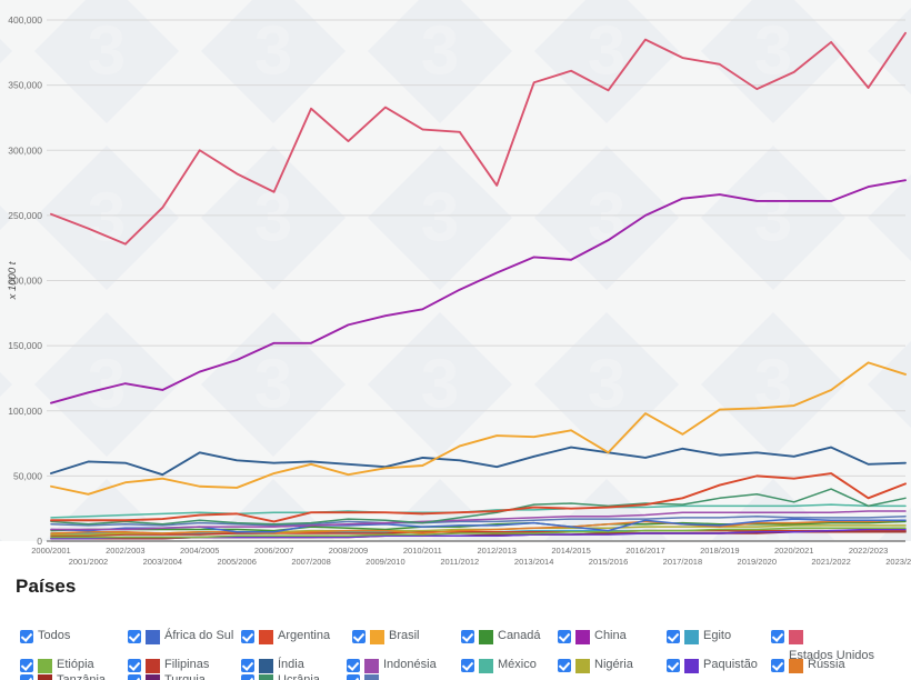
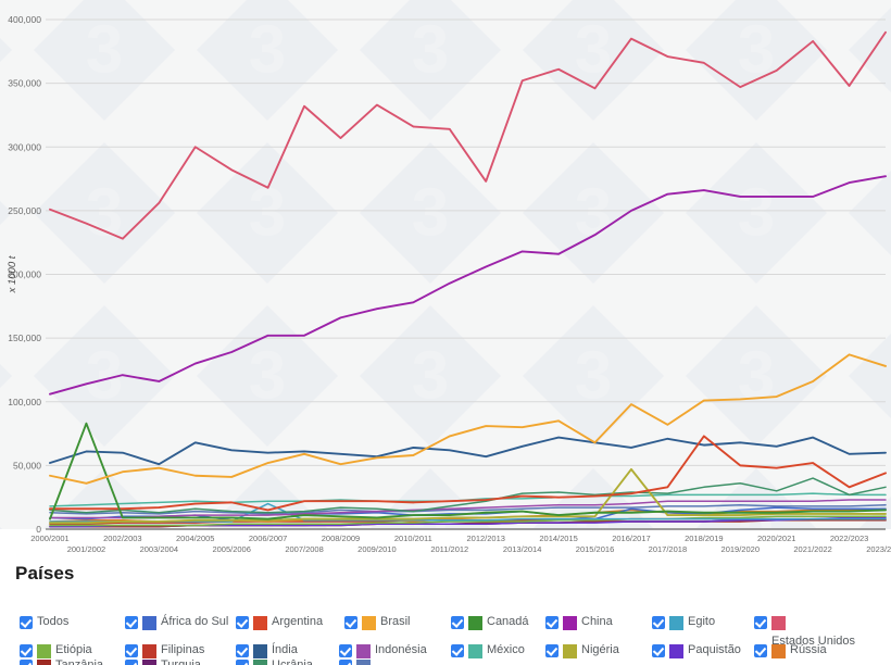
Canadá/2001/2002: 9000 -> 83000
Egito/2006/2007: 6000 -> 20000
Nigéria/2016/2017: 11000 -> 47000
Argentina/2018/2019: 43000 -> 73000
